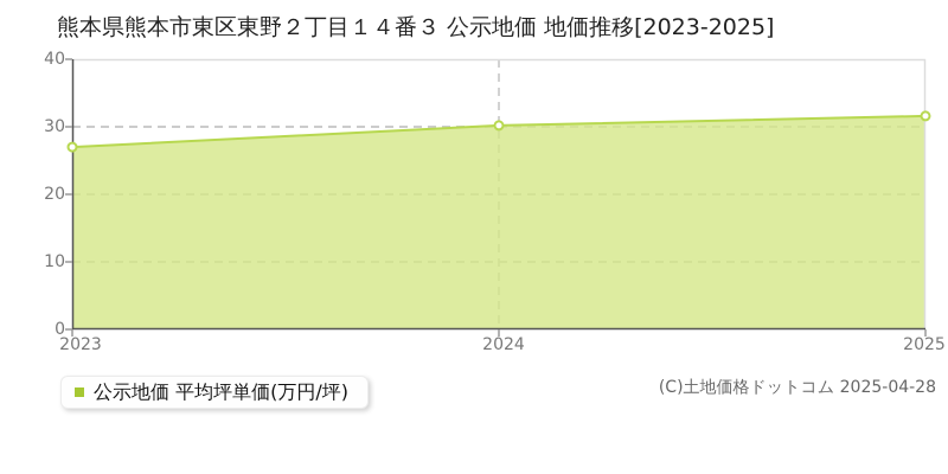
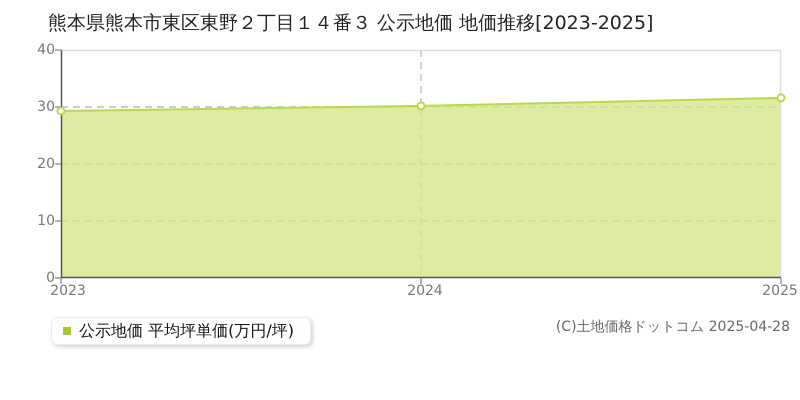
2023: 27 -> 29
